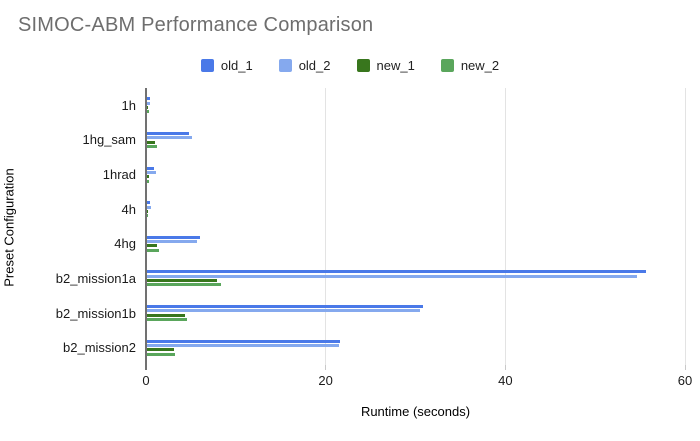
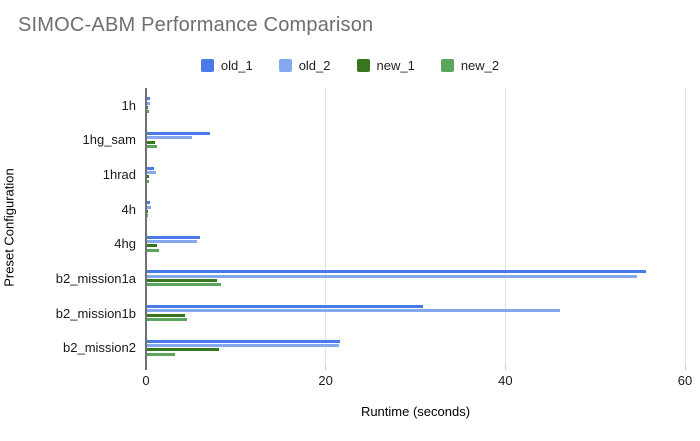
old_1/1hg_sam: 5 -> 7
old_2/b2_mission1b: 30 -> 46
new_1/b2_mission2: 3 -> 8
